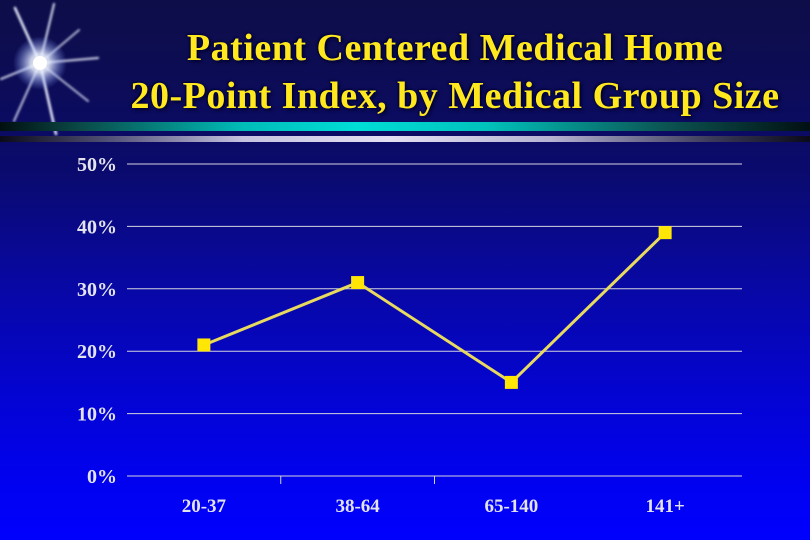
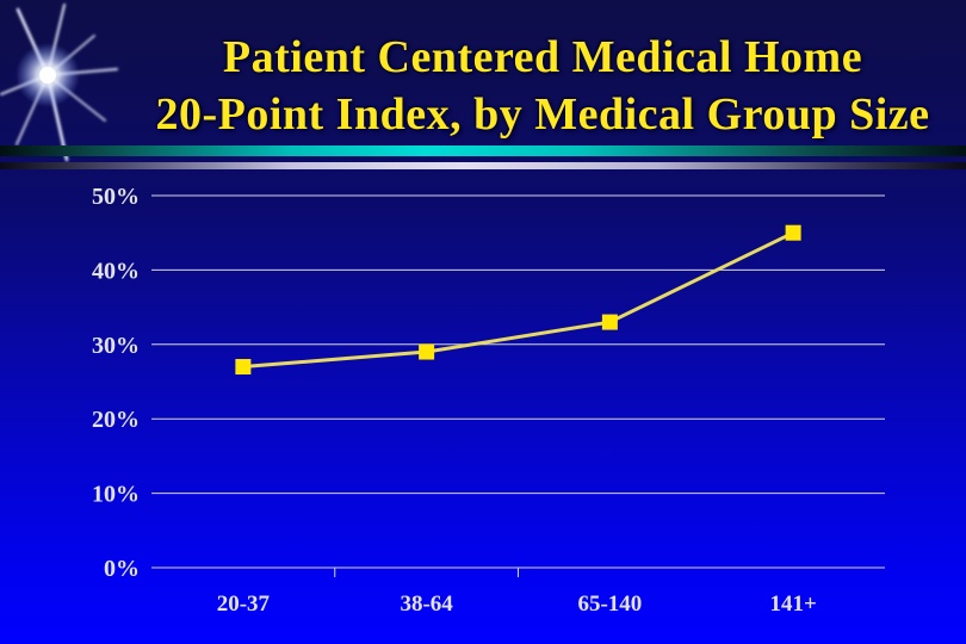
20-37: 21% -> 27%
38-64: 31% -> 29%
65-140: 15% -> 33%
141+: 39% -> 45%
